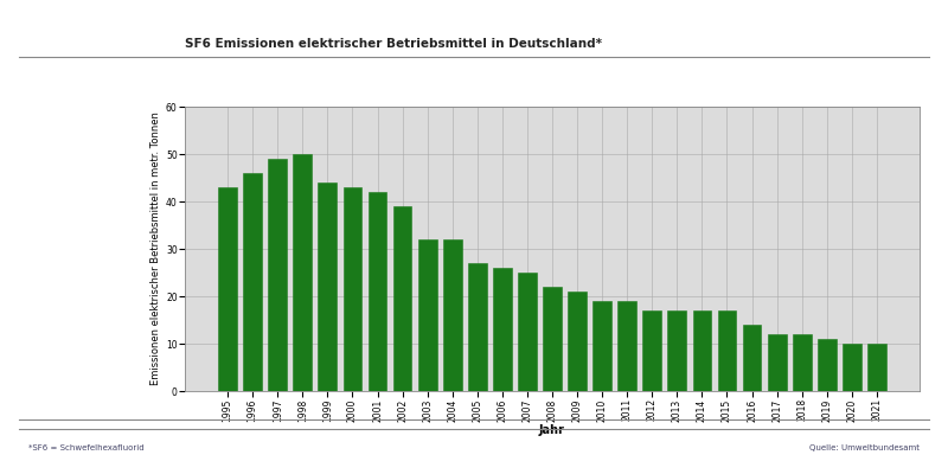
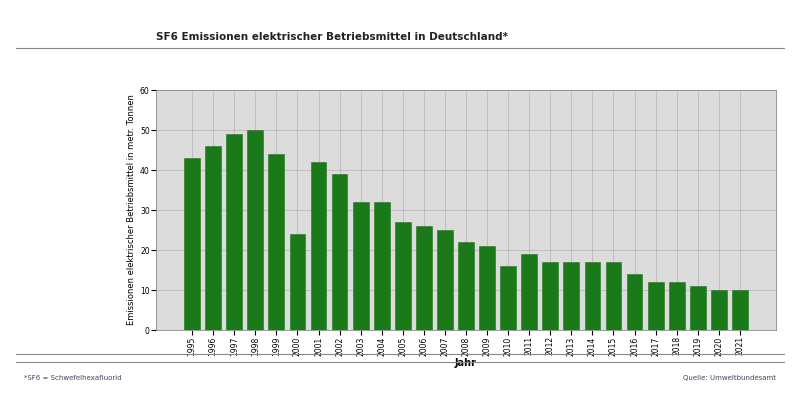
2000: 43 -> 24
2010: 19 -> 16
